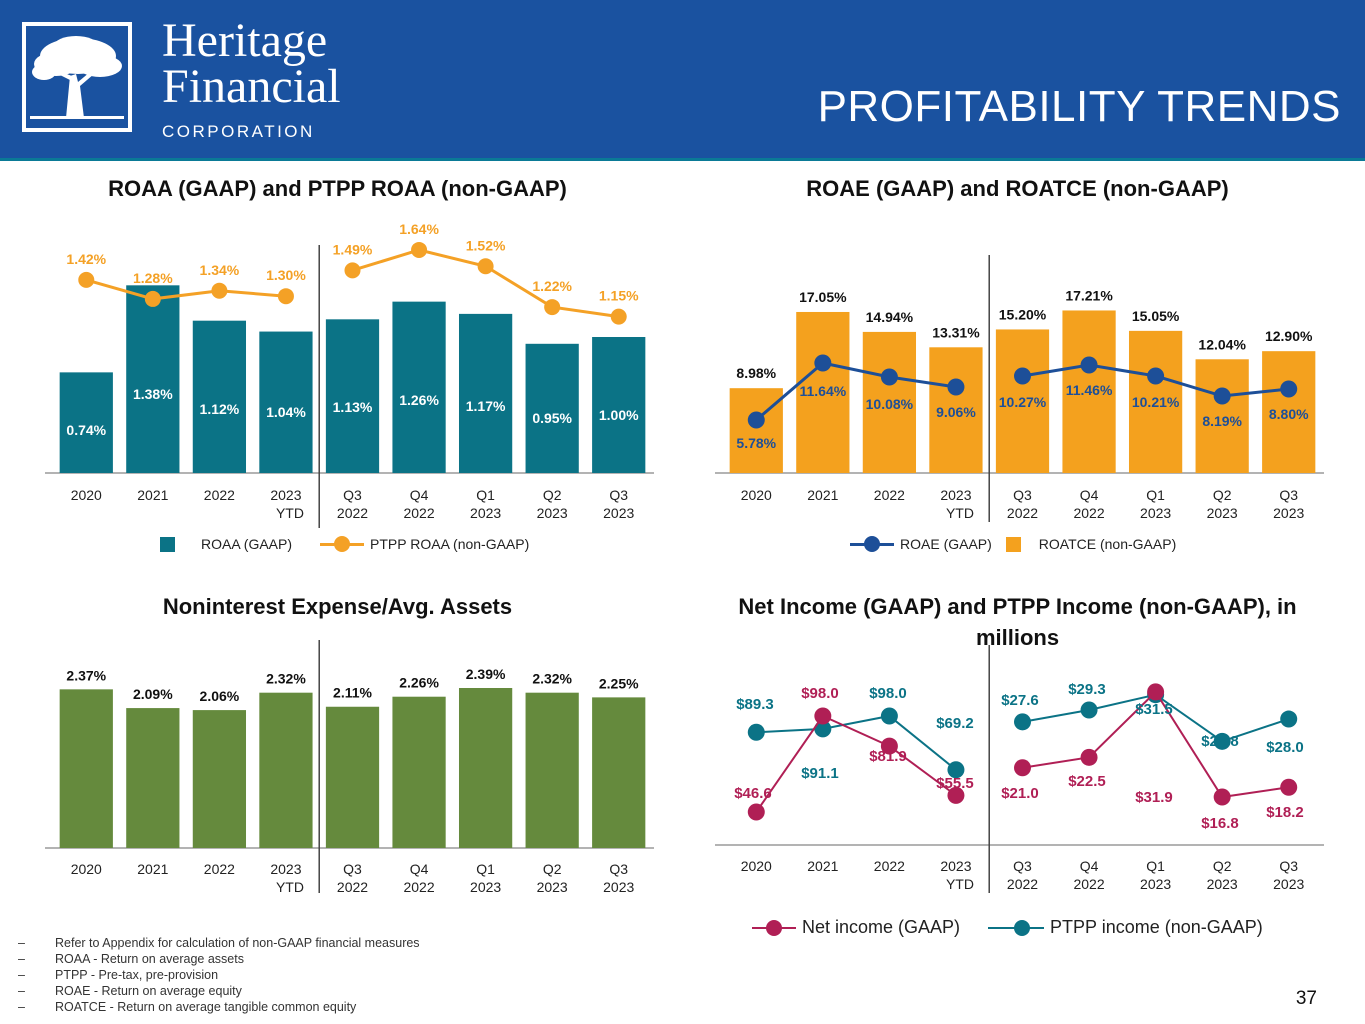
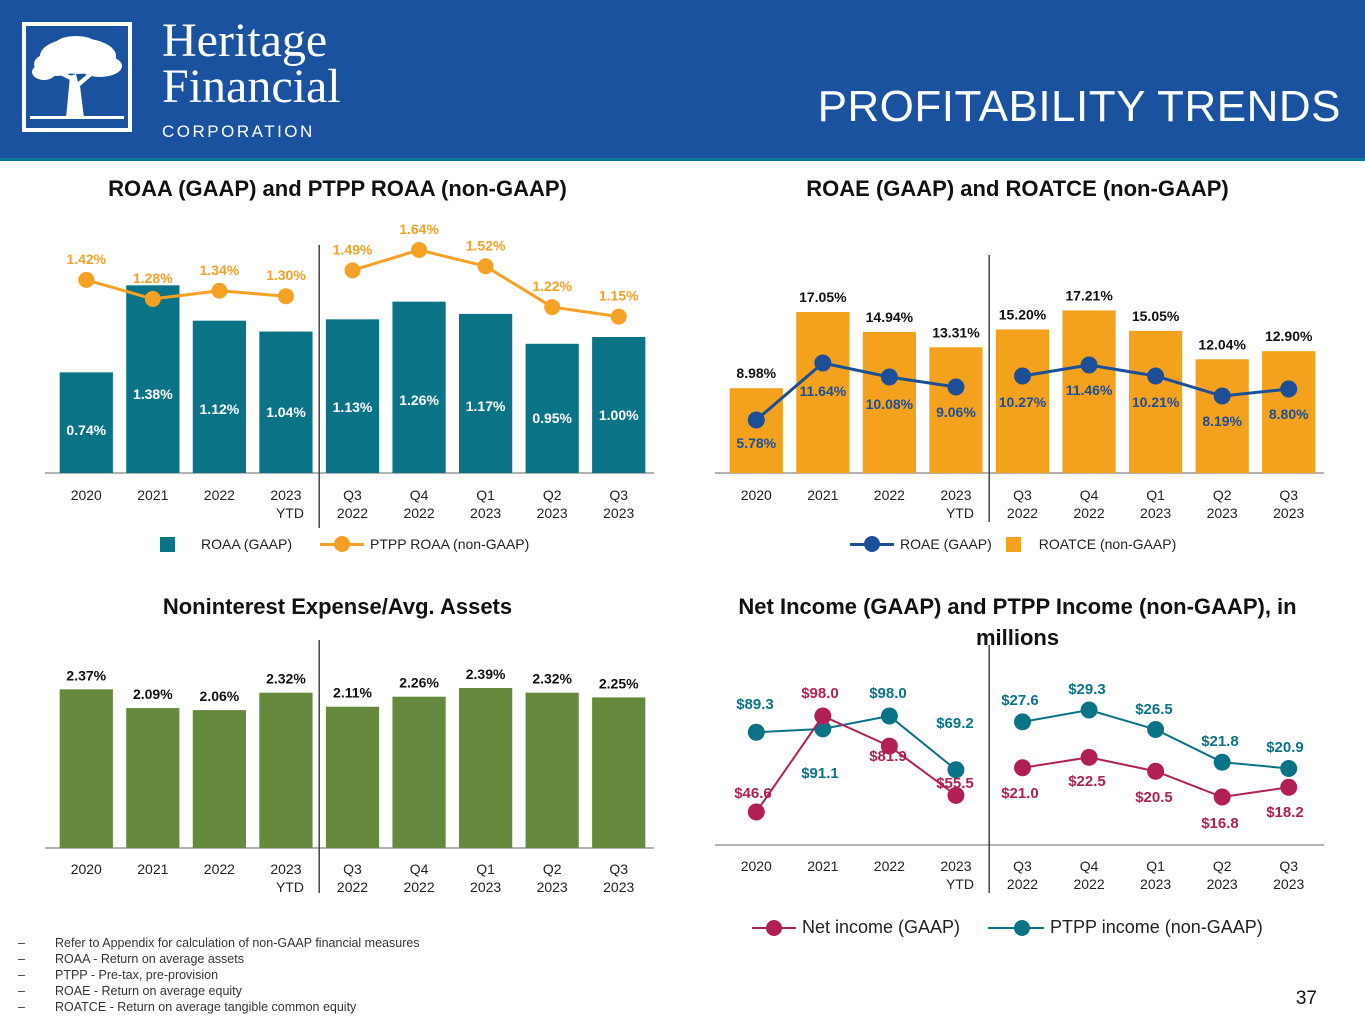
Net Income (GAAP) and PTPP Income (non-GAAP), in millions/Net income (GAAP)/Q1 2023: $31.9 -> $20.5
Net Income (GAAP) and PTPP Income (non-GAAP), in millions/PTPP income (non-GAAP)/Q1 2023: $31.5 -> $26.5
Net Income (GAAP) and PTPP Income (non-GAAP), in millions/PTPP income (non-GAAP)/Q2 2023: $24.8 -> $21.8
Net Income (GAAP) and PTPP Income (non-GAAP), in millions/PTPP income (non-GAAP)/Q3 2023: $28.0 -> $20.9
